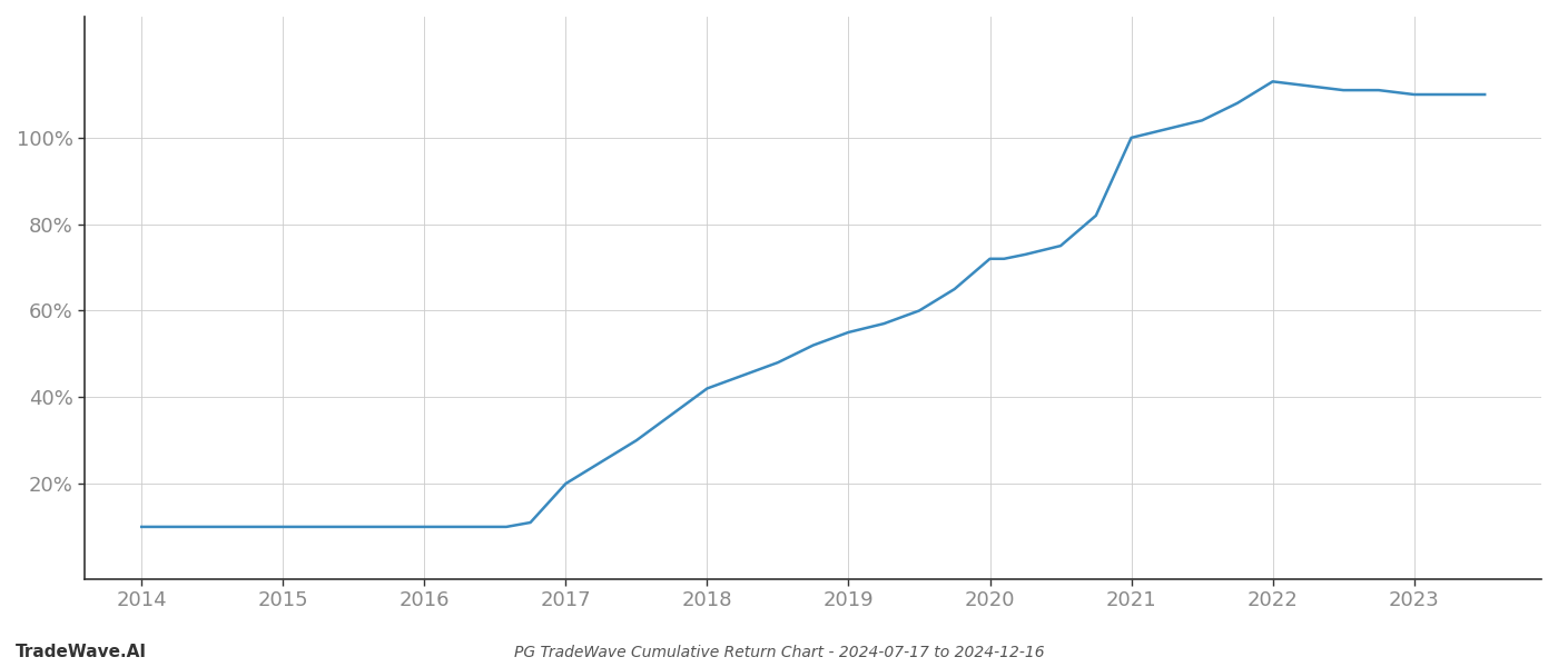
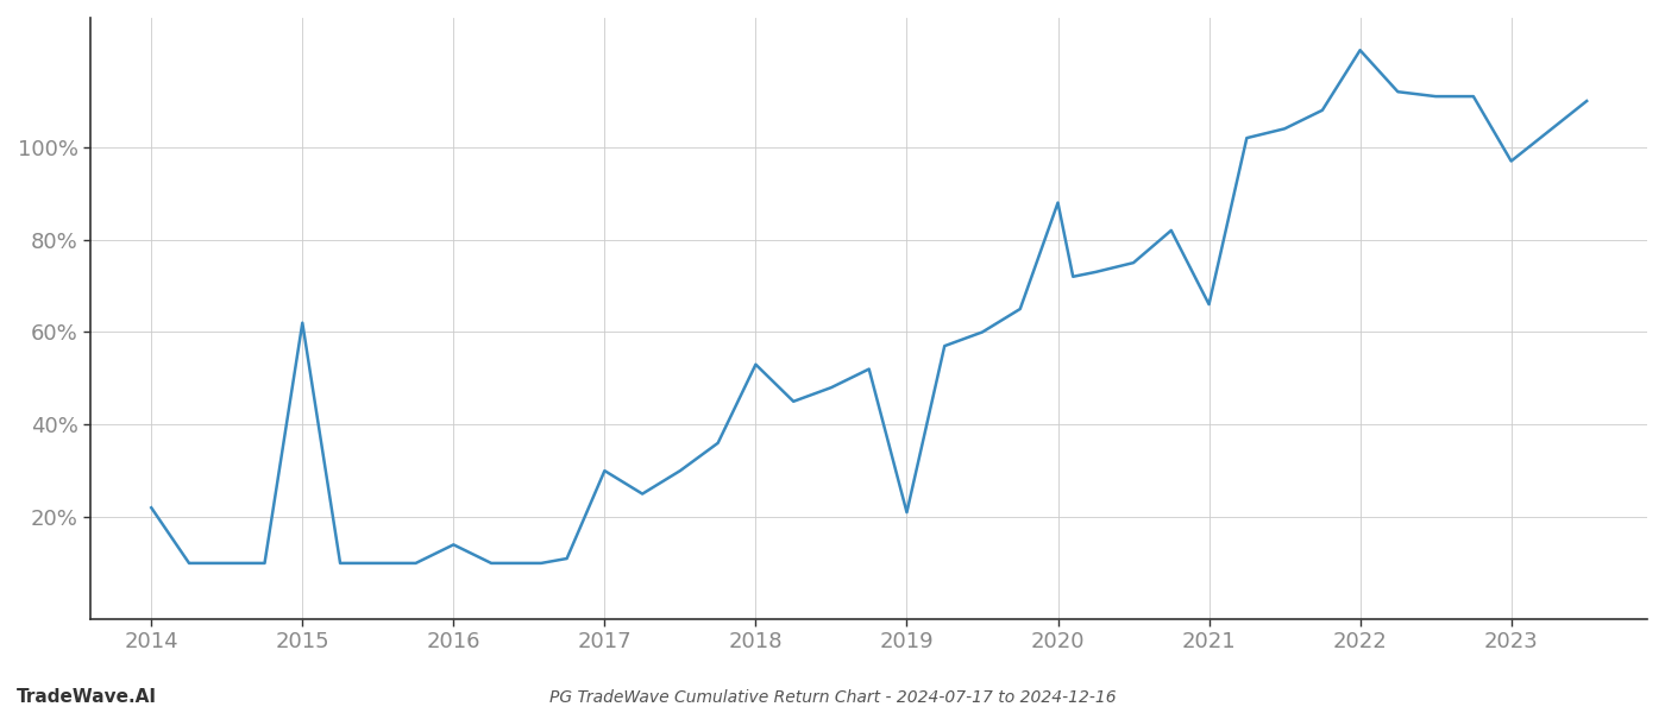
2014: 10% -> 22%
2015: 10% -> 62%
2016: 10% -> 14%
2017: 20% -> 30%
2018: 42% -> 53%
2019: 55% -> 21%
2020: 72% -> 88%
2021: 100% -> 66%
2022: 113% -> 121%
2023: 110% -> 97%
